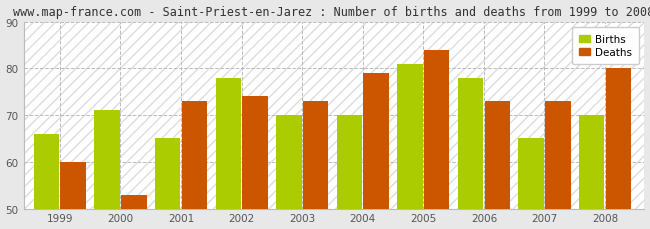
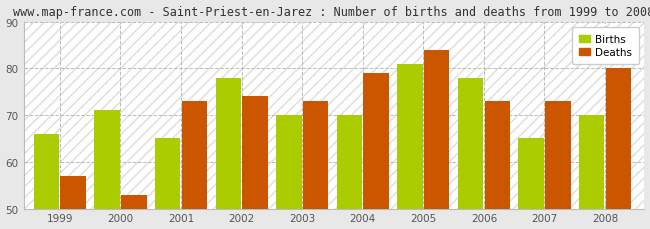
Deaths/1999: 60 -> 57
